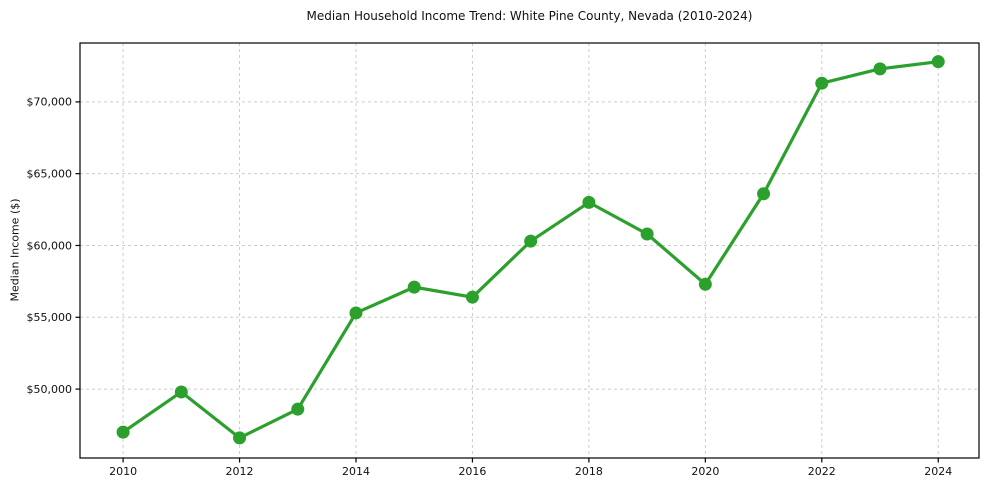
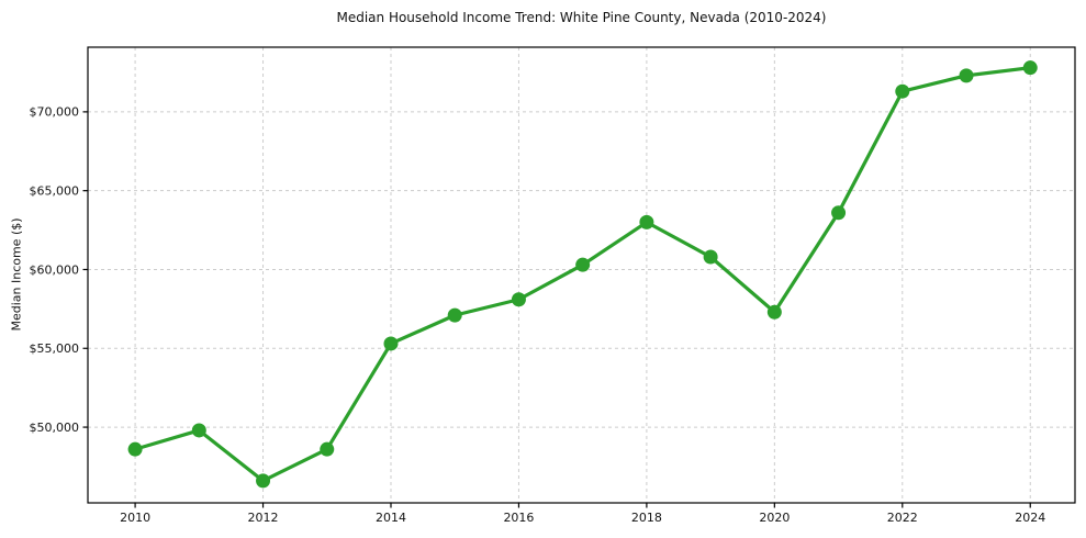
2010: $47000 -> $48600
2016: $56400 -> $58100
